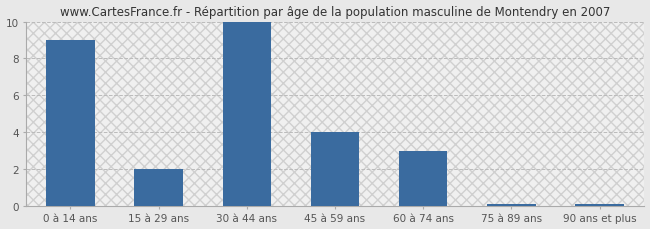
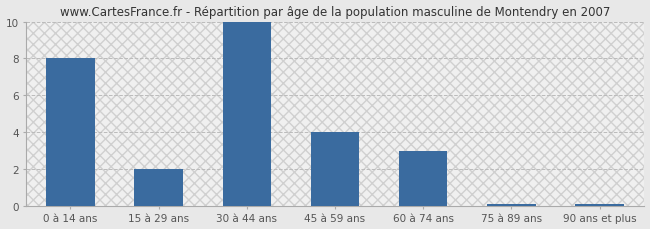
0 à 14 ans: 9.0 -> 8.0
